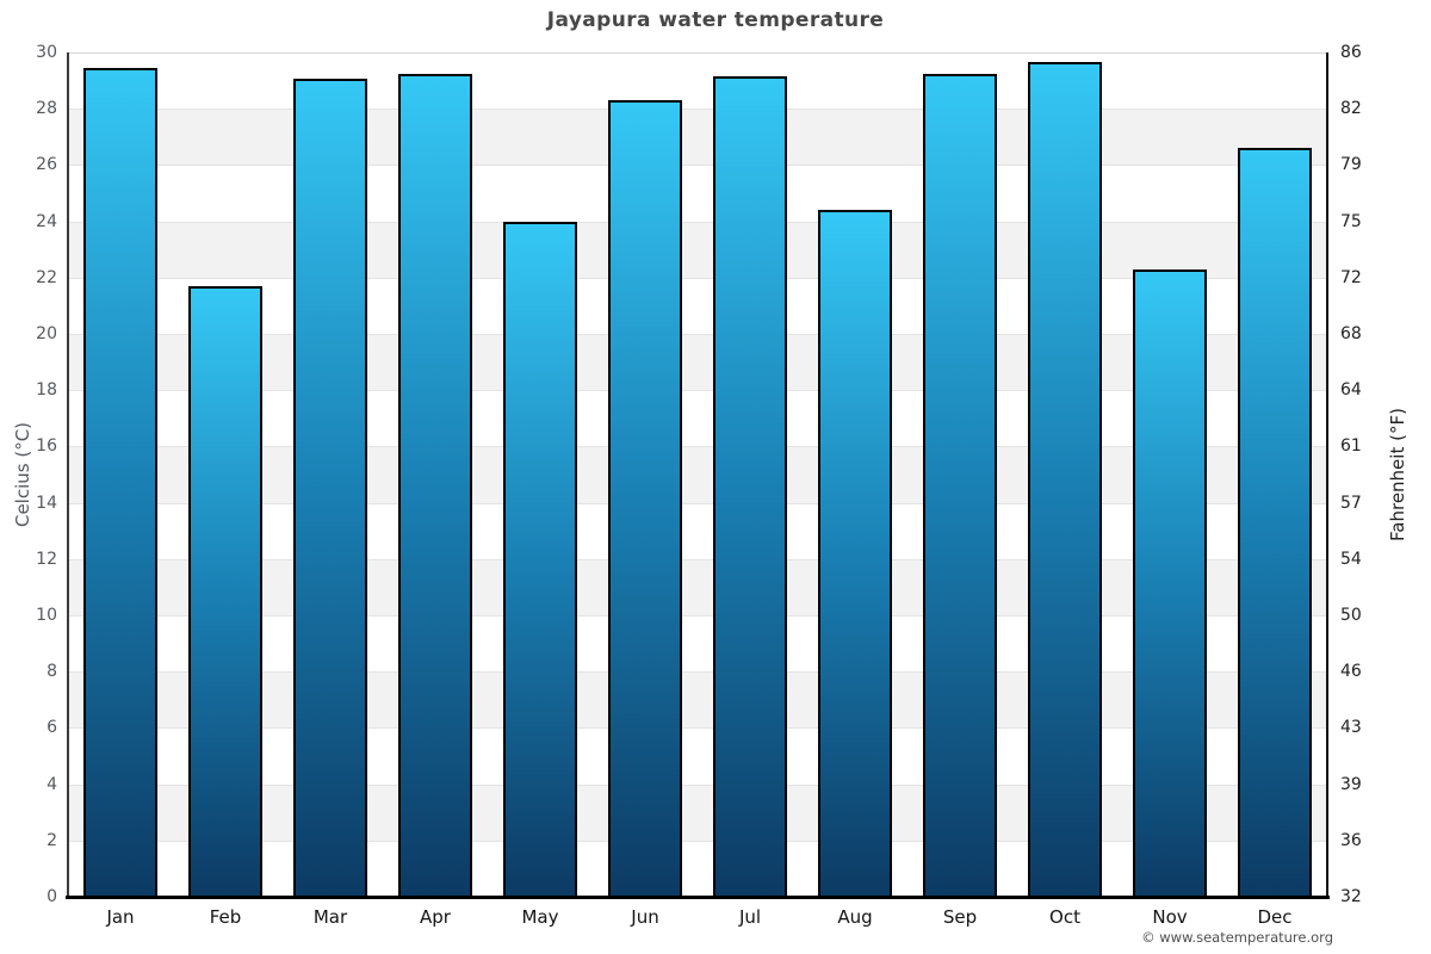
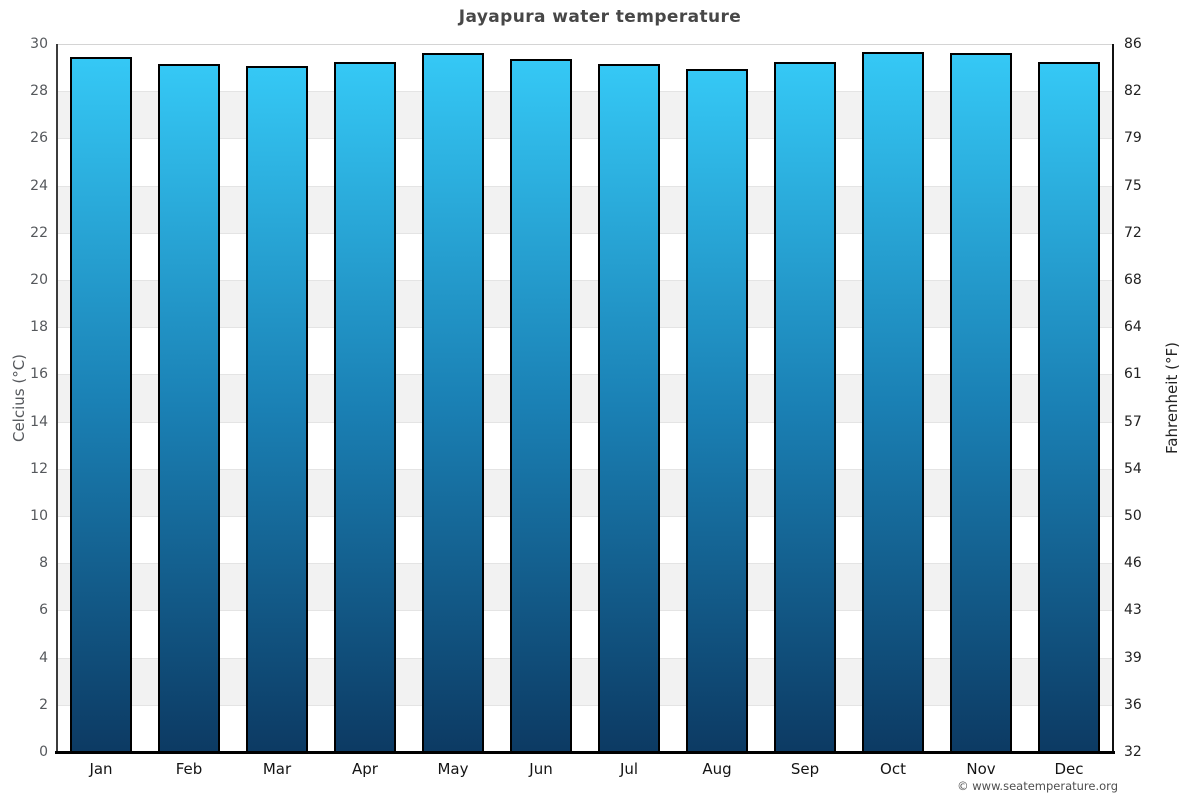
Feb: 21.7 -> 29.1
May: 24.0 -> 29.6
Jun: 28.3 -> 29.4
Aug: 24.4 -> 28.9
Nov: 22.3 -> 29.6
Dec: 26.6 -> 29.2
